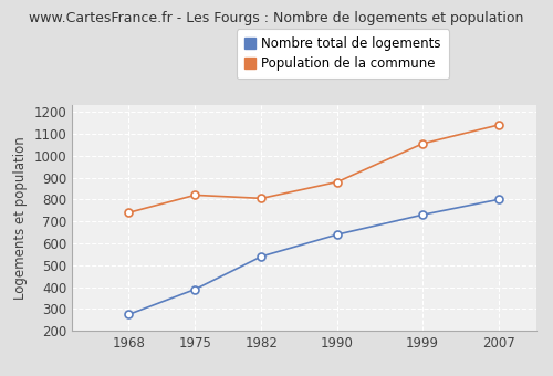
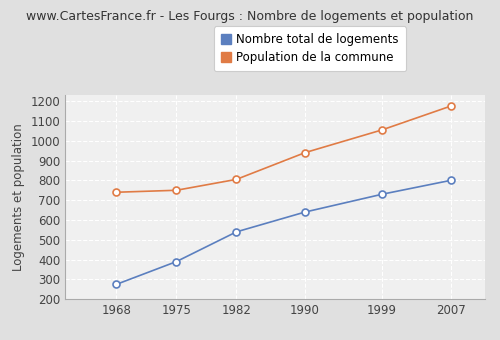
Population de la commune/1975: 820 -> 750
Population de la commune/1990: 880 -> 940
Population de la commune/2007: 1140 -> 1180
